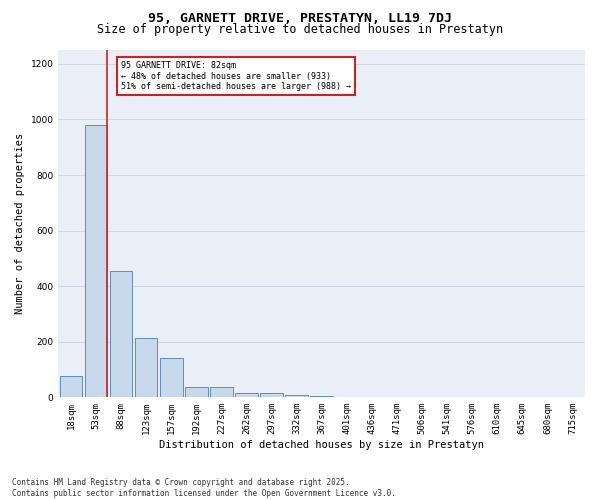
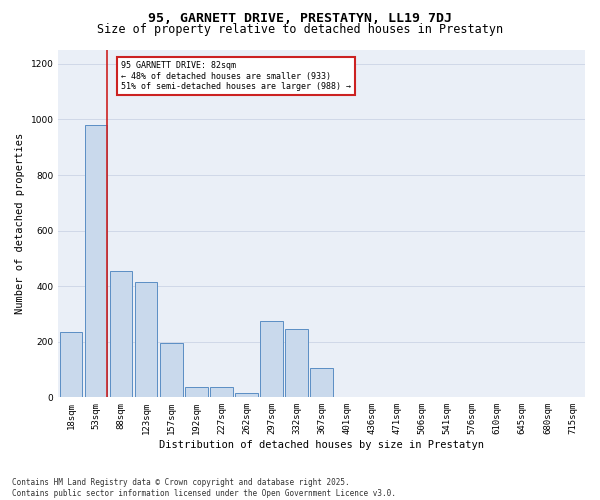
18sqm: 75 -> 235
123sqm: 215 -> 415
157sqm: 140 -> 195
297sqm: 14 -> 275
332sqm: 9 -> 245
367sqm: 5 -> 105
